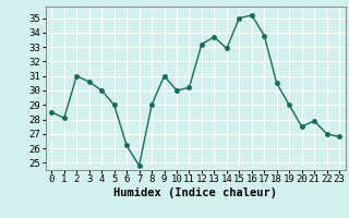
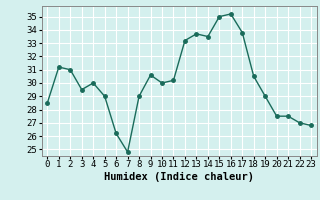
1: 28.1 -> 31.2
3: 30.6 -> 29.5
9: 31.0 -> 30.6
14: 32.9 -> 33.5
21: 27.9 -> 27.5
